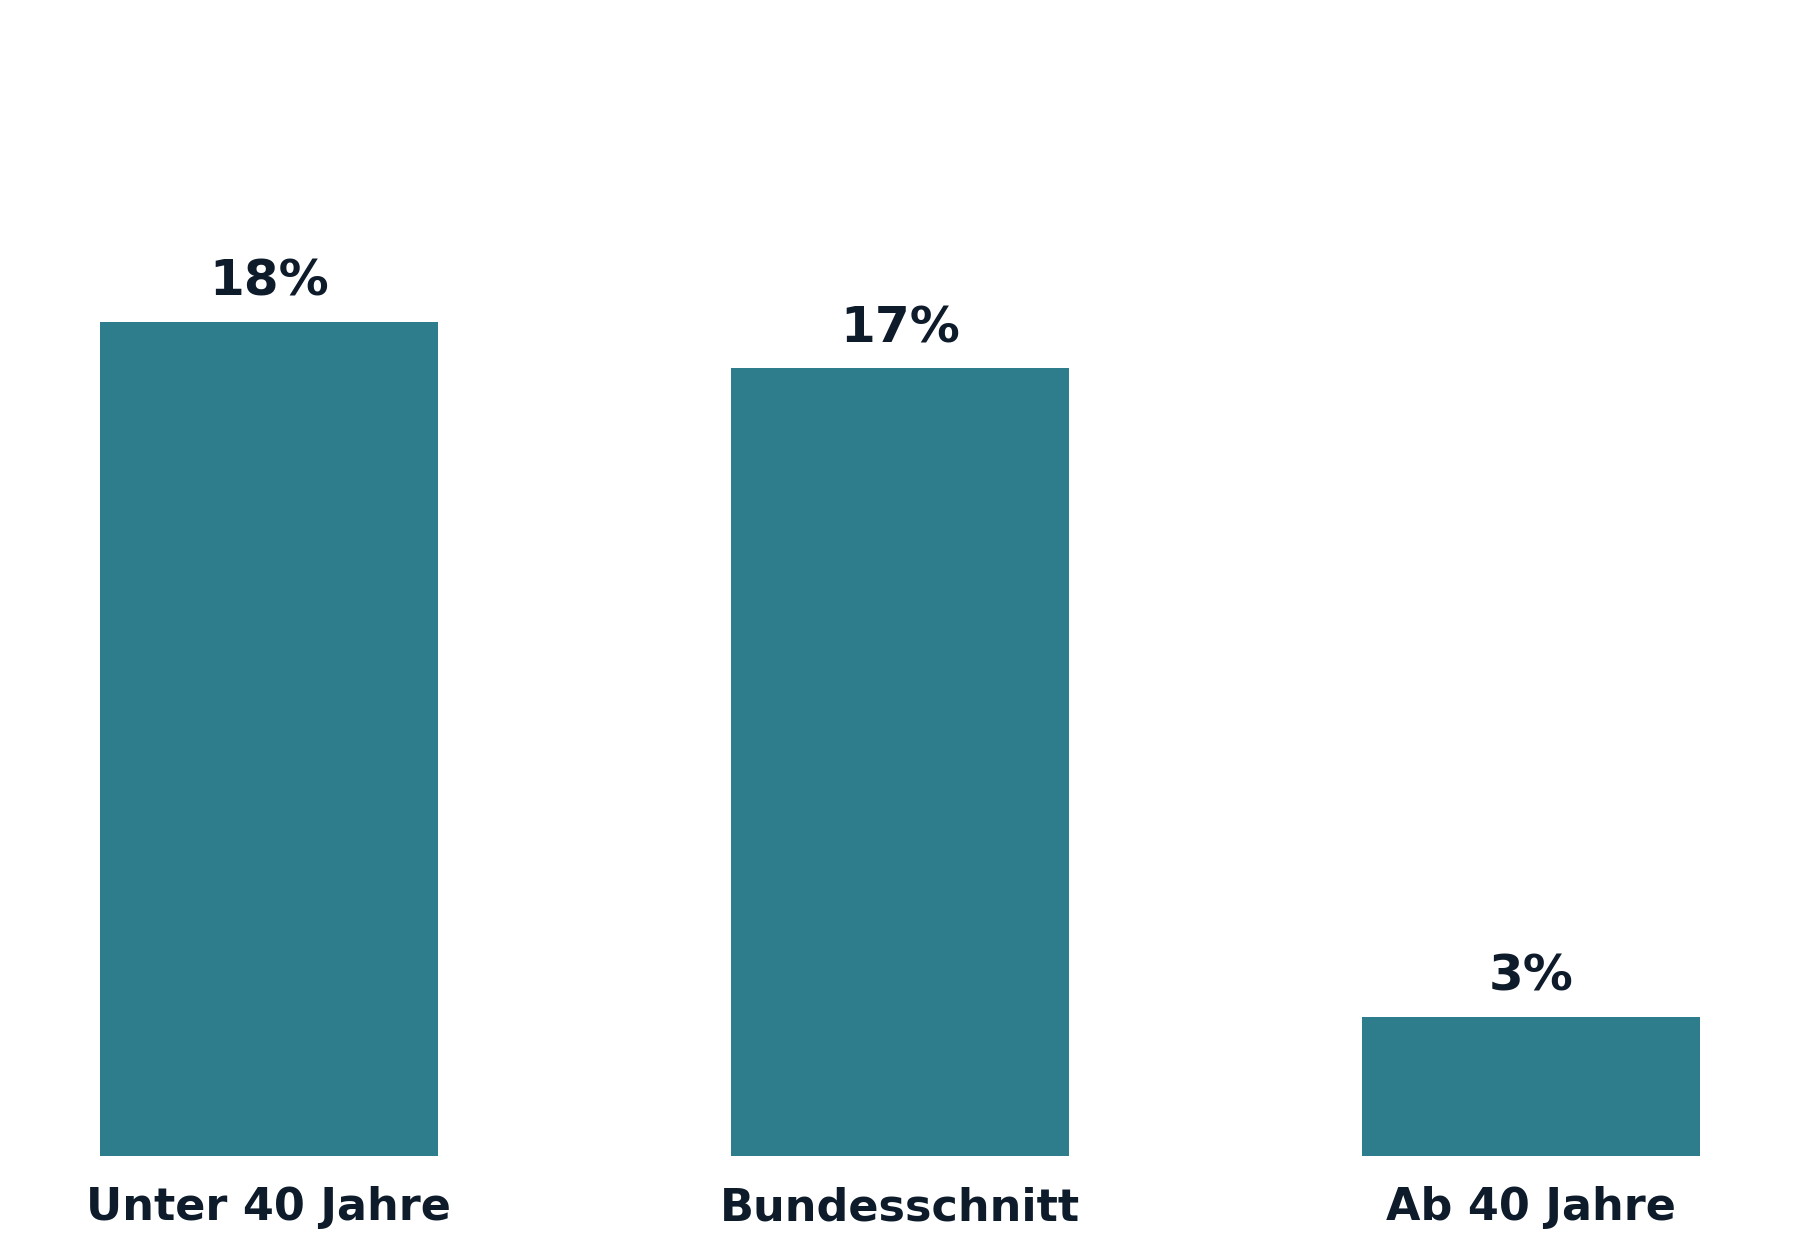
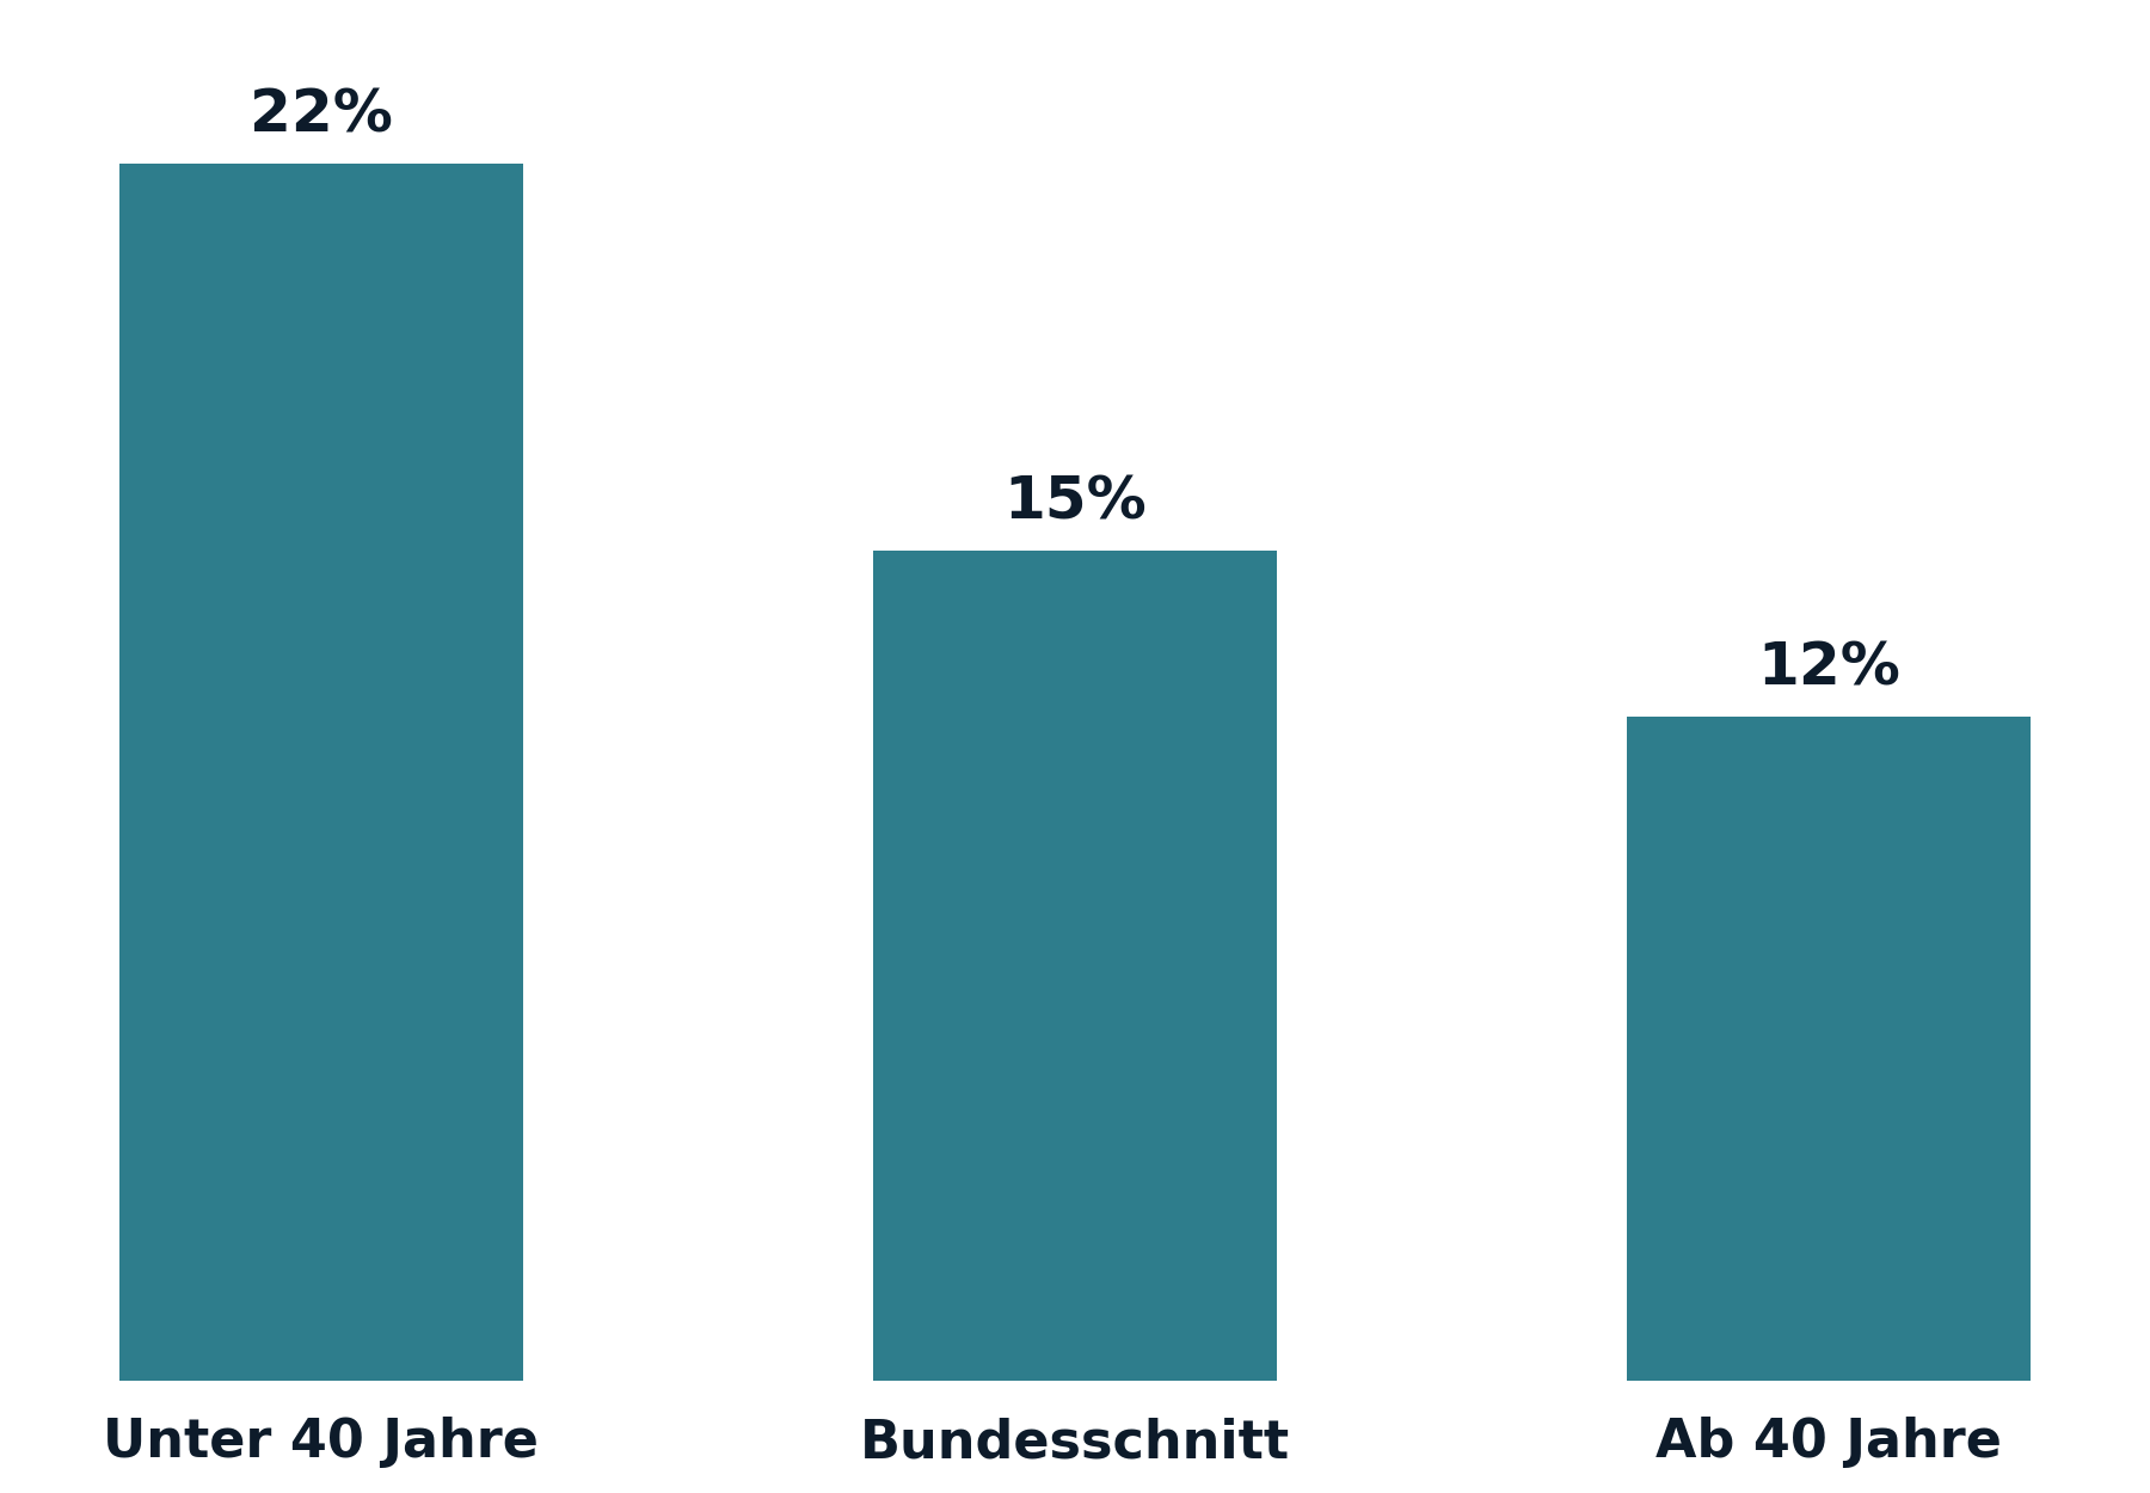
Unter 40 Jahre: 18% -> 22%
Bundesschnitt: 17% -> 15%
Ab 40 Jahre: 3% -> 12%
